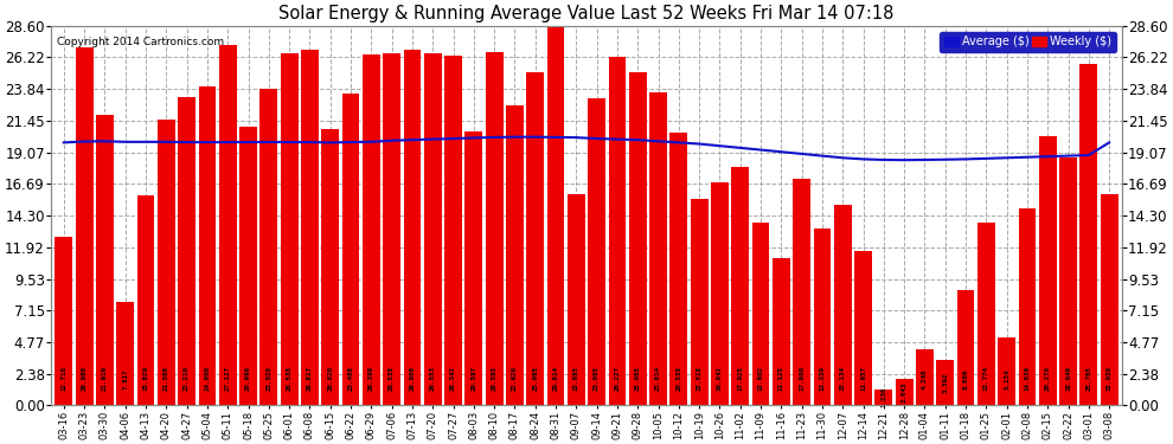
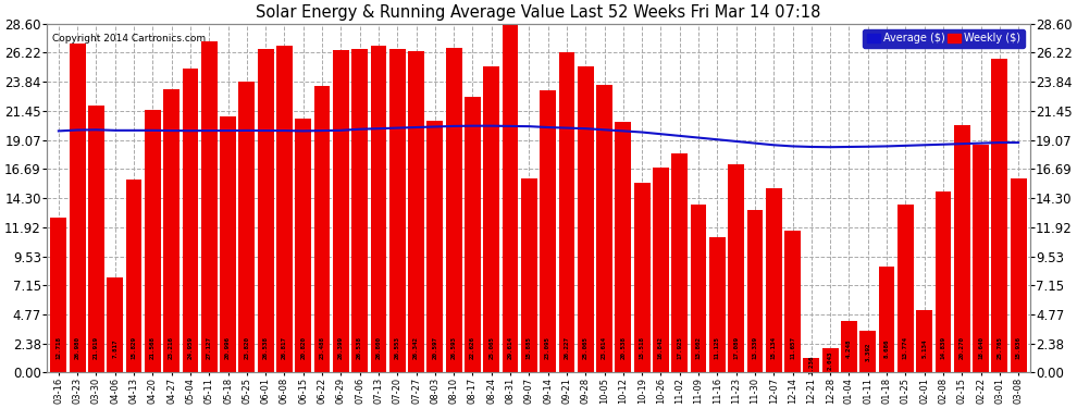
Weekly ($)/05-04: 24.0 -> 25.0
Average ($)/03-08: 19.8 -> 18.9
